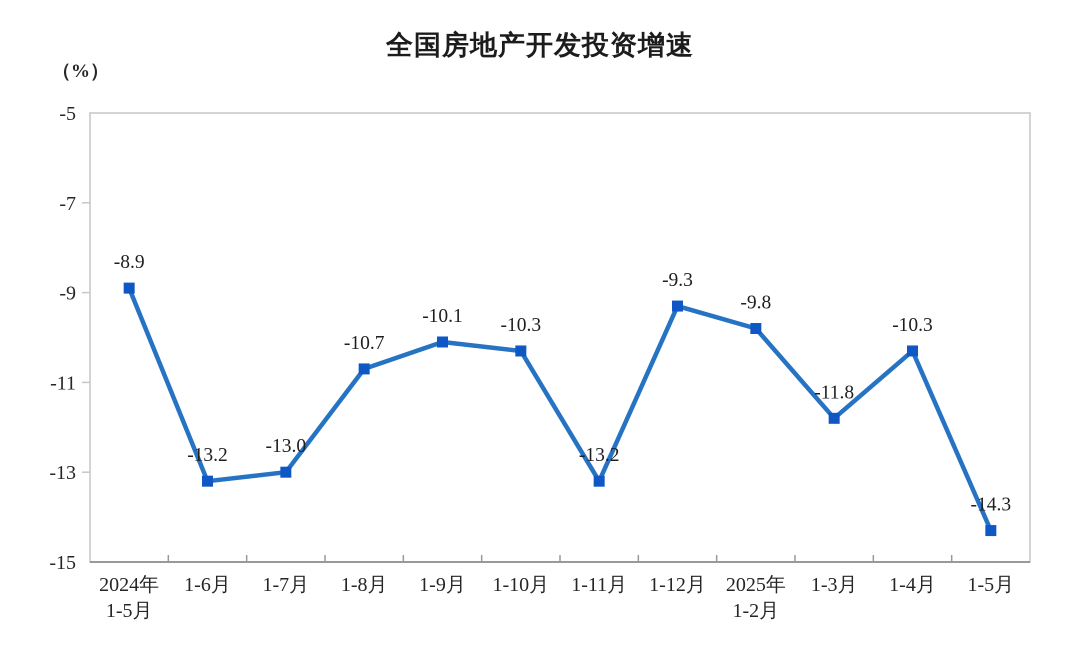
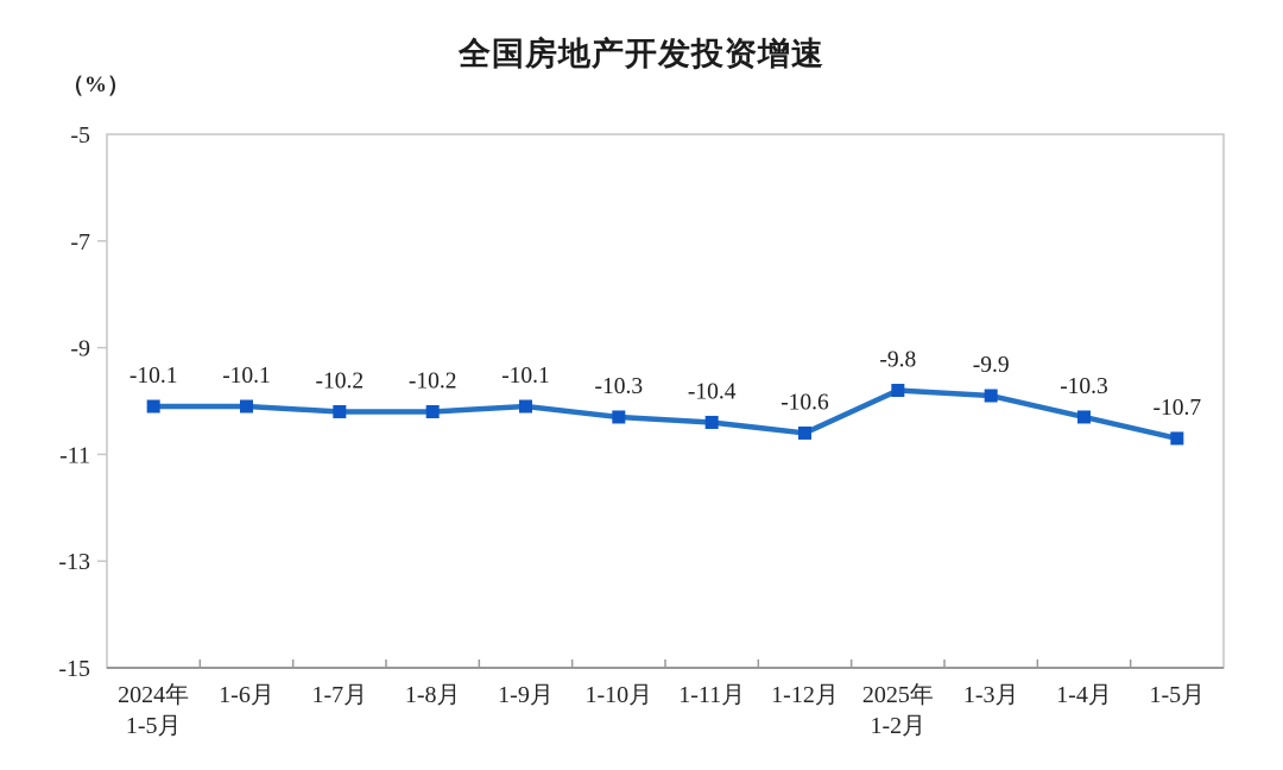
2024年 1-5月: -8.9 -> -10.1
1-6月: -13.2 -> -10.1
1-7月: -13.0 -> -10.2
1-8月: -10.7 -> -10.2
1-11月: -13.2 -> -10.4
1-12月: -9.3 -> -10.6
1-3月: -11.8 -> -9.9
1-5月: -14.3 -> -10.7
